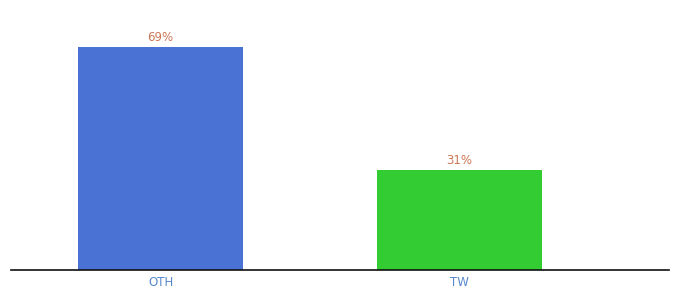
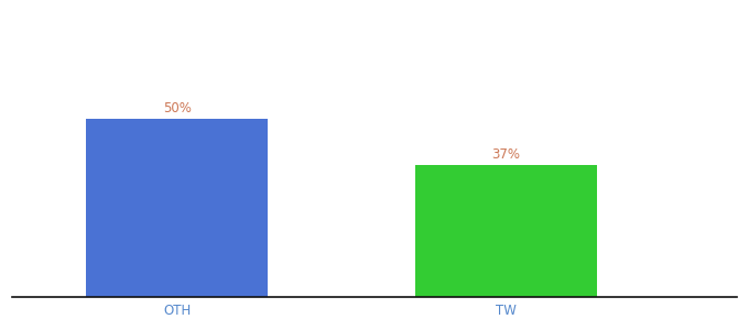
OTH: 69% -> 50%
TW: 31% -> 37%
